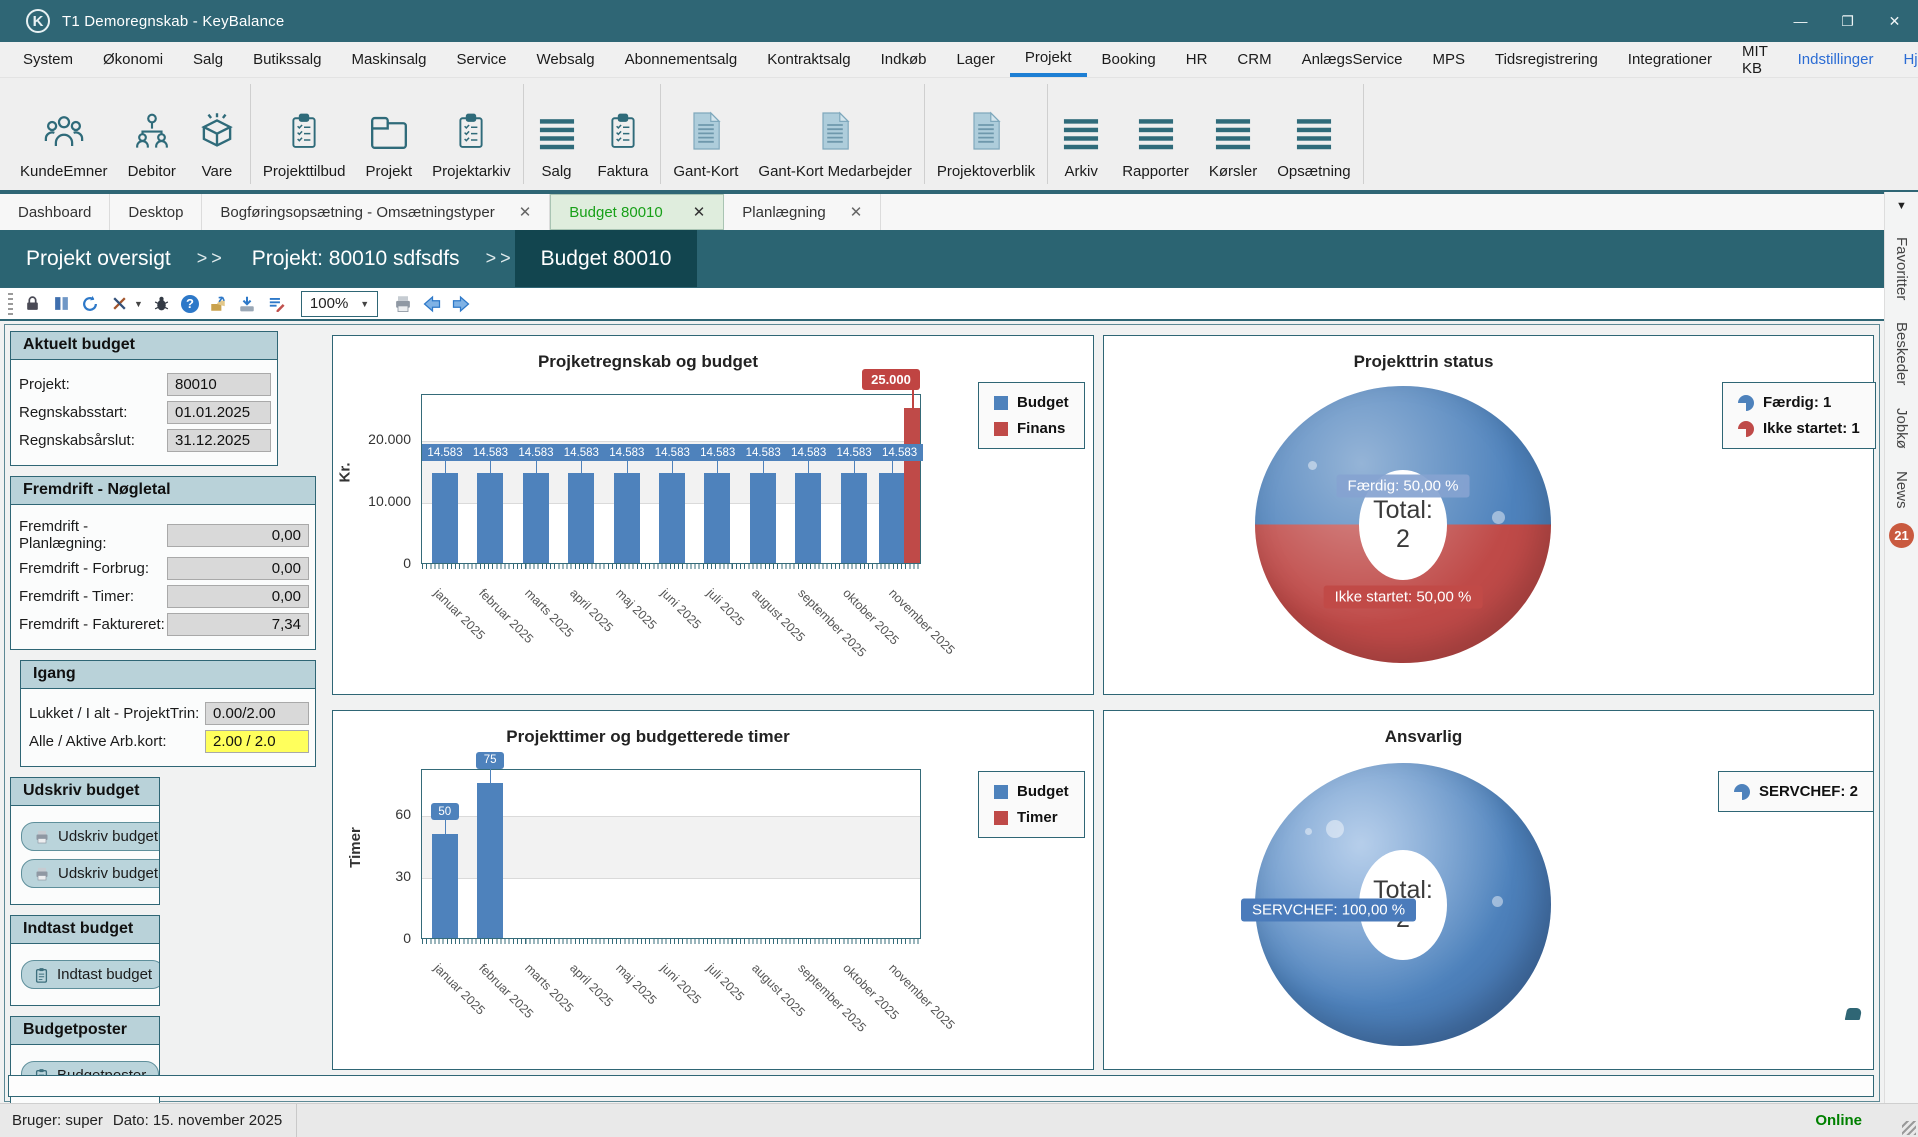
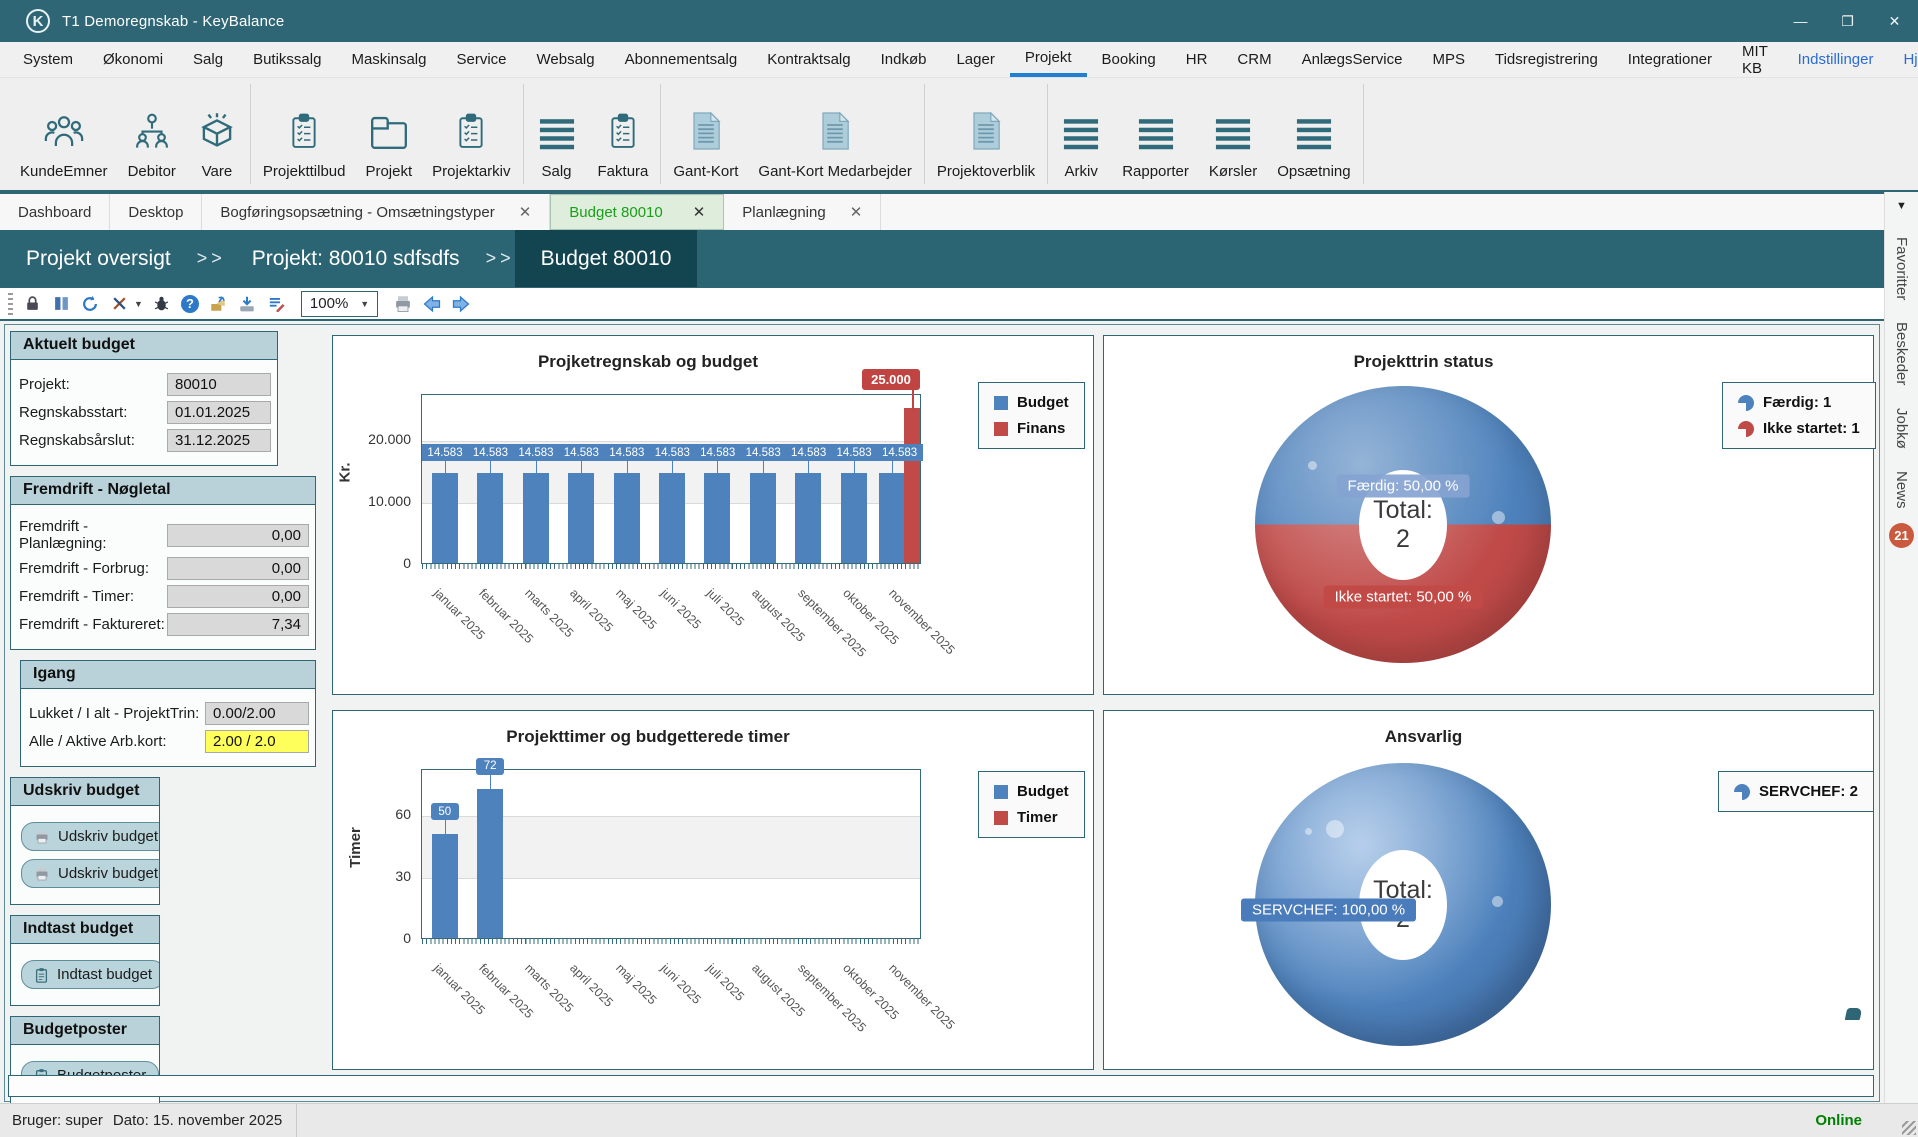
Projekttimer og budgetterede timer/Budget/februar 2025: 75 -> 72
